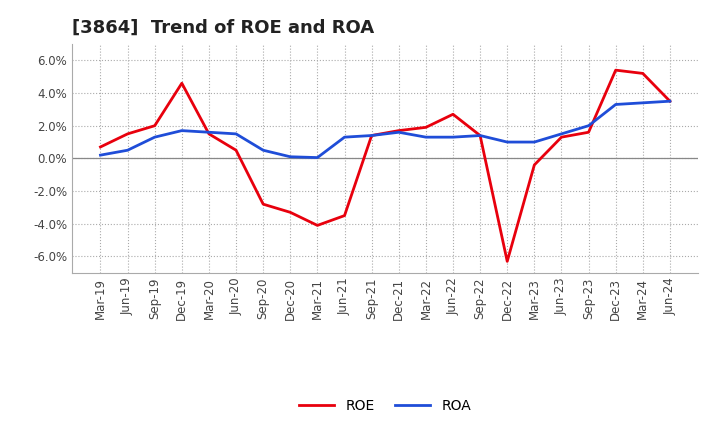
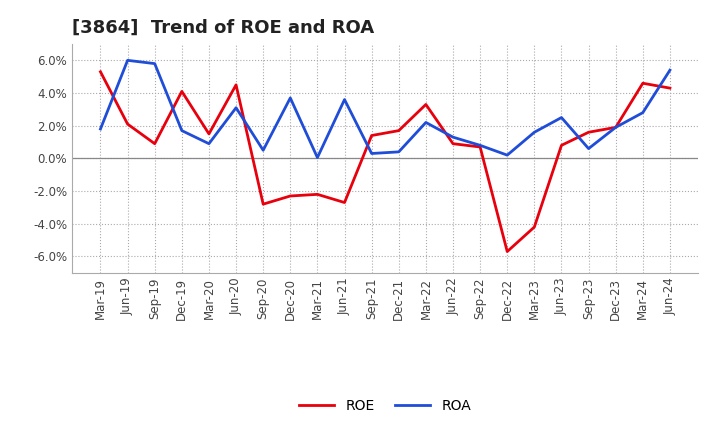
ROE/Mar-19: 0.7% -> 5.3%
ROA/Mar-19: 0.2% -> 1.8%
ROE/Jun-19: 1.5% -> 2.1%
ROA/Jun-19: 0.5% -> 6.0%
ROE/Sep-19: 2.0% -> 0.9%
ROA/Sep-19: 1.3% -> 5.8%
ROE/Dec-19: 4.6% -> 4.1%
ROA/Mar-20: 1.6% -> 0.9%
ROE/Jun-20: 0.5% -> 4.5%
ROA/Jun-20: 1.5% -> 3.1%
ROE/Dec-20: -3.3% -> -2.3%
ROA/Dec-20: 0.1% -> 3.7%
ROE/Mar-21: -4.1% -> -2.2%
ROE/Jun-21: -3.5% -> -2.7%
ROA/Jun-21: 1.3% -> 3.6%
ROA/Sep-21: 1.4% -> 0.3%
ROA/Dec-21: 1.6% -> 0.4%
ROE/Mar-22: 1.9% -> 3.3%
ROA/Mar-22: 1.3% -> 2.2%
ROE/Jun-22: 2.7% -> 0.9%
ROE/Sep-22: 1.4% -> 0.7%
ROA/Sep-22: 1.4% -> 0.8%
ROE/Dec-22: -6.3% -> -5.7%
ROA/Dec-22: 1.0% -> 0.2%
ROE/Mar-23: -0.4% -> -4.2%
ROA/Mar-23: 1.0% -> 1.6%
ROE/Jun-23: 1.3% -> 0.8%
ROA/Jun-23: 1.5% -> 2.5%
ROA/Sep-23: 2.0% -> 0.6%
ROE/Dec-23: 5.4% -> 1.9%
ROA/Dec-23: 3.3% -> 1.9%
ROE/Mar-24: 5.2% -> 4.6%
ROA/Mar-24: 3.4% -> 2.8%
ROE/Jun-24: 3.5% -> 4.3%
ROA/Jun-24: 3.5% -> 5.4%
